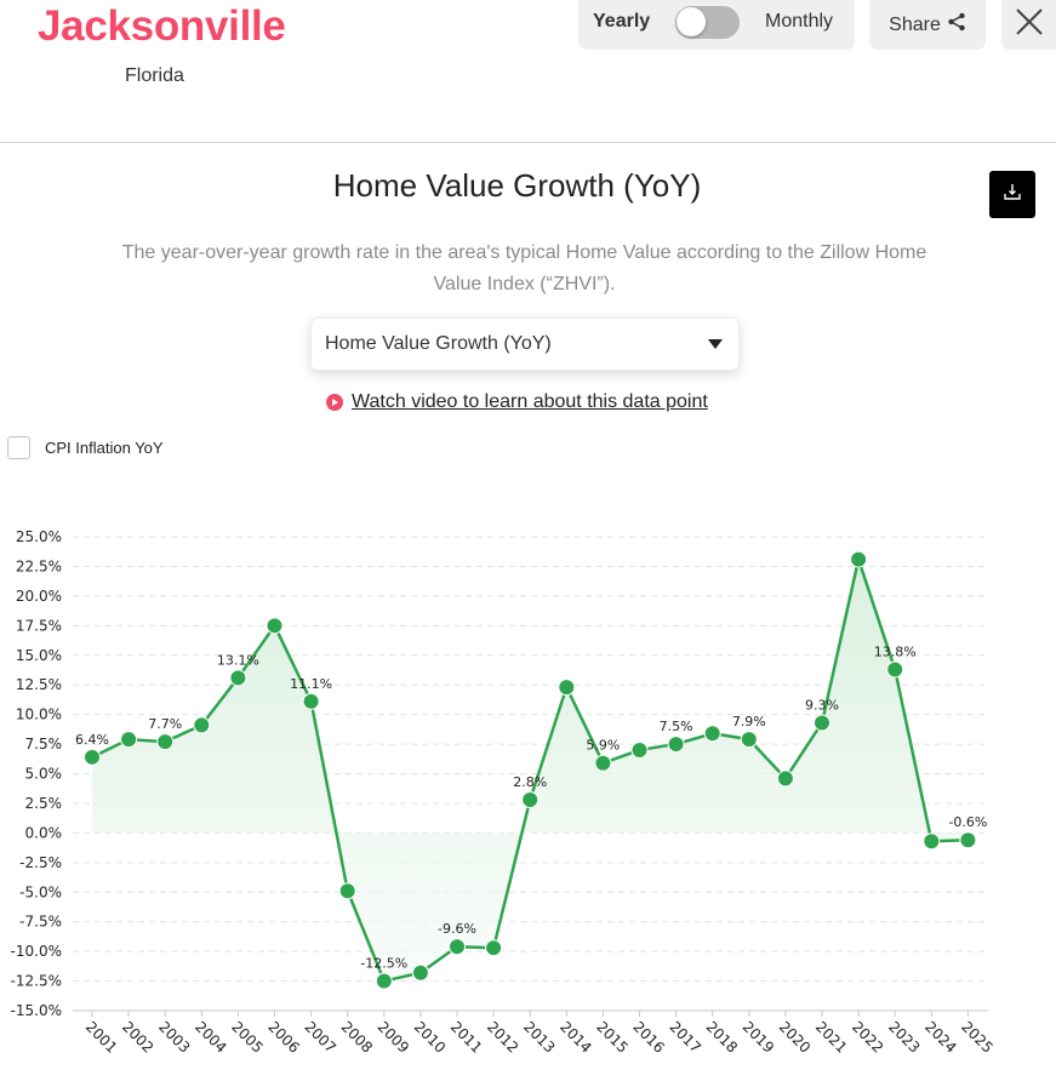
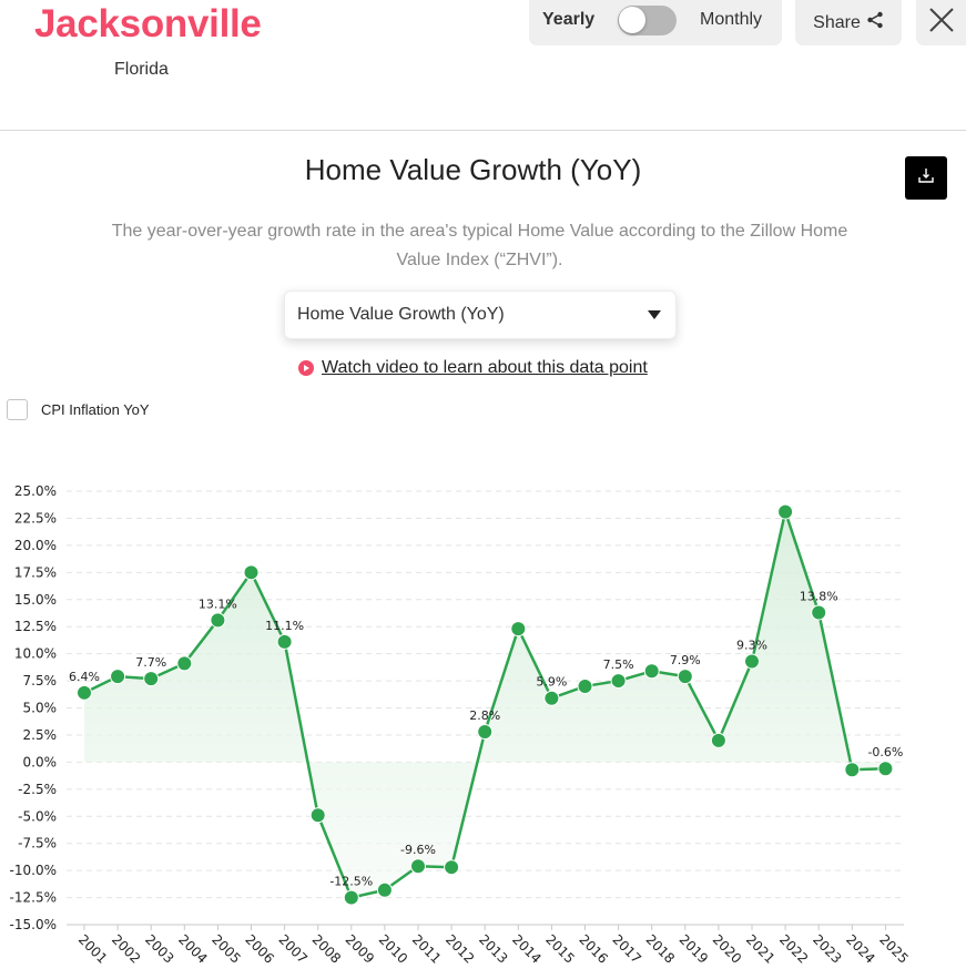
2020: 5% -> 2%
